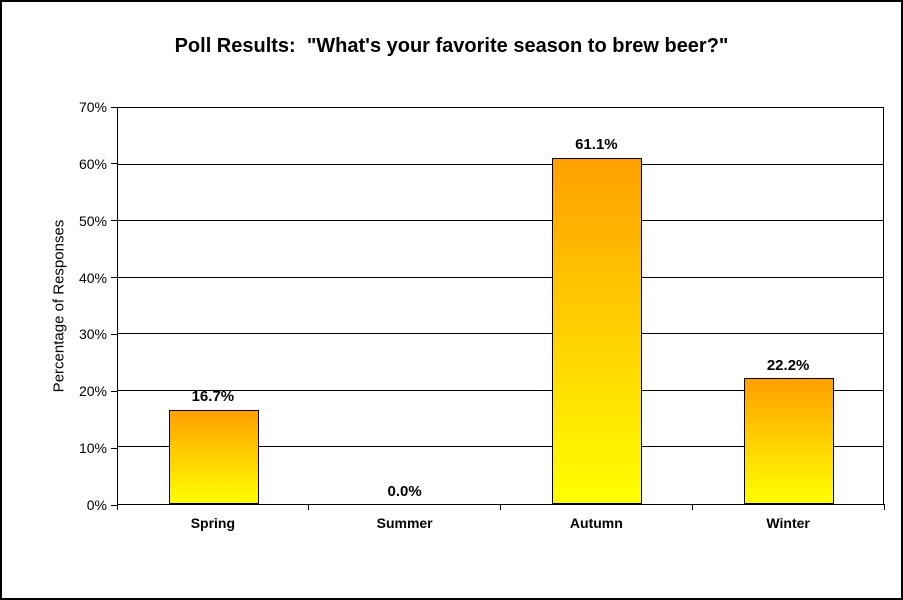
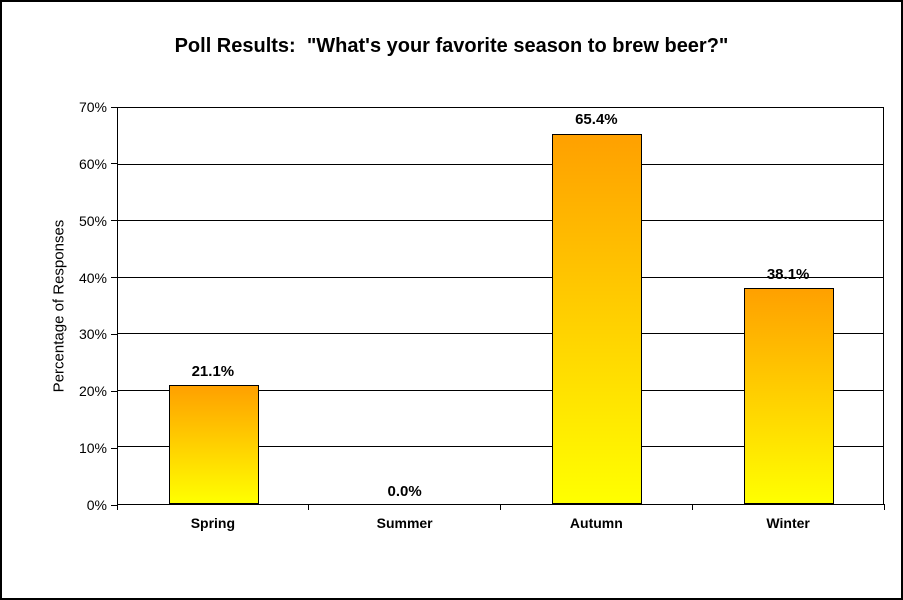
Spring: 16.7% -> 21.1%
Autumn: 61.1% -> 65.4%
Winter: 22.2% -> 38.1%
